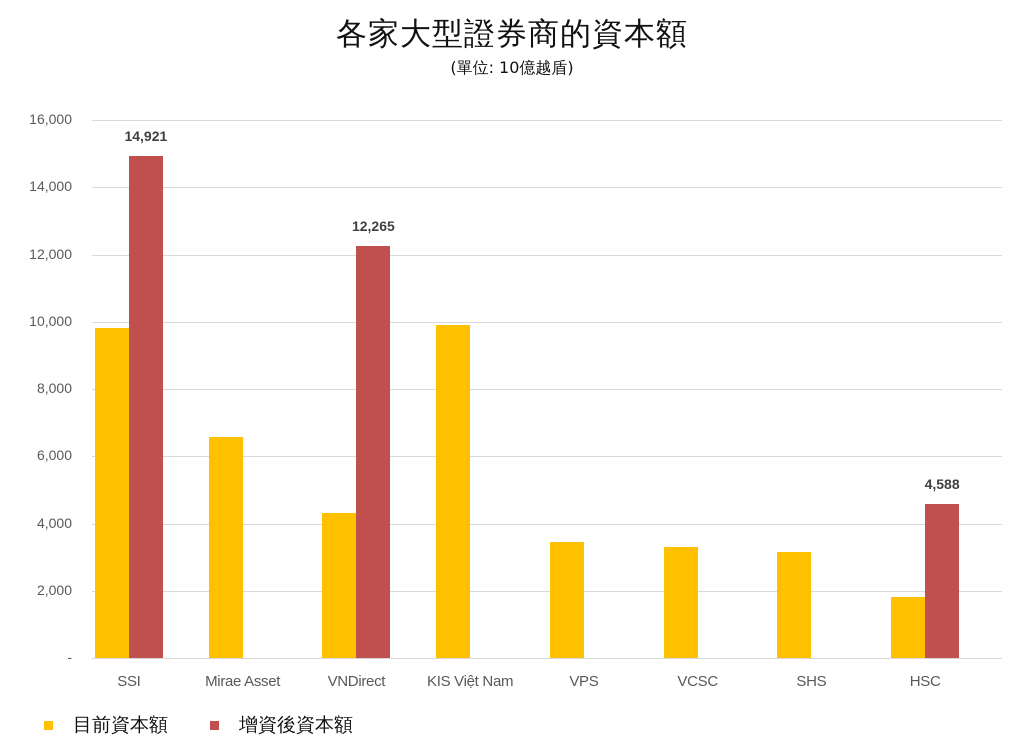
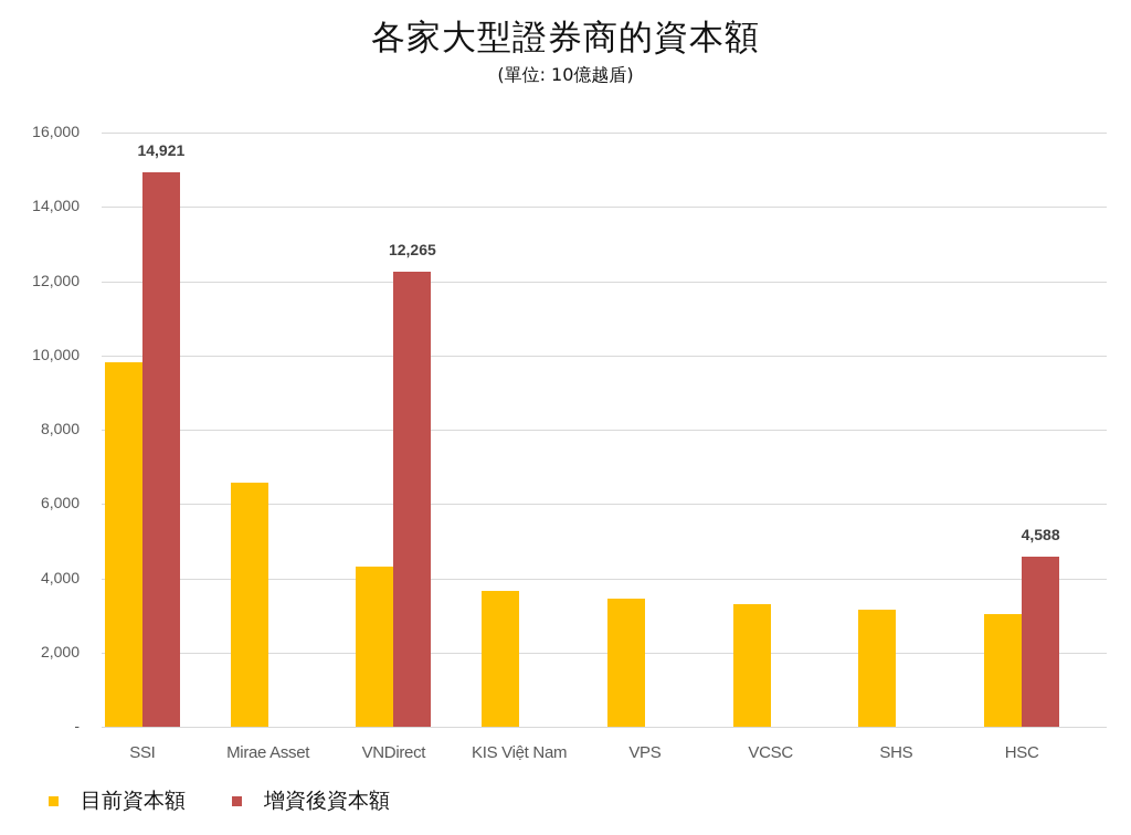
目前資本額/KIS Việt Nam: 9900 -> 3700
目前資本額/HSC: 1800 -> 3000
